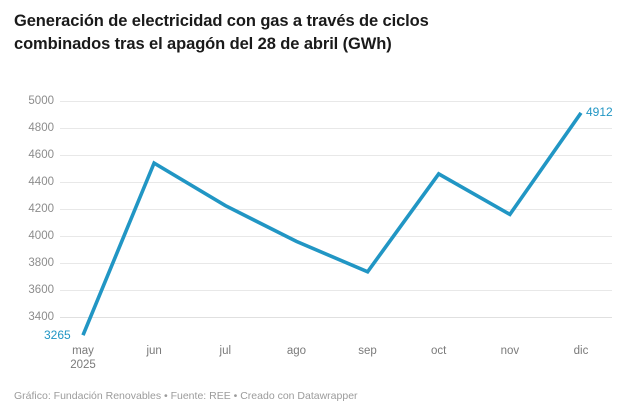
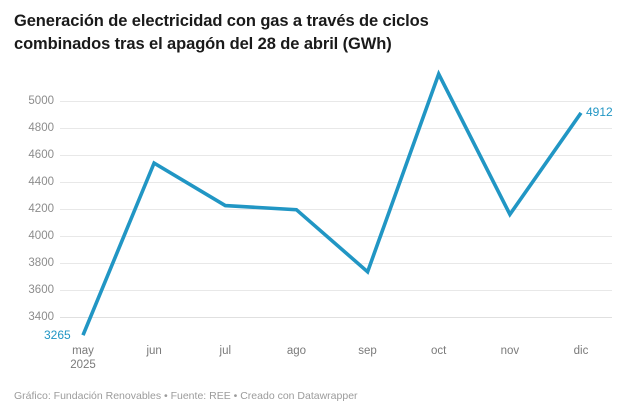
ago: 3960 -> 4200
oct: 4460 -> 5200
